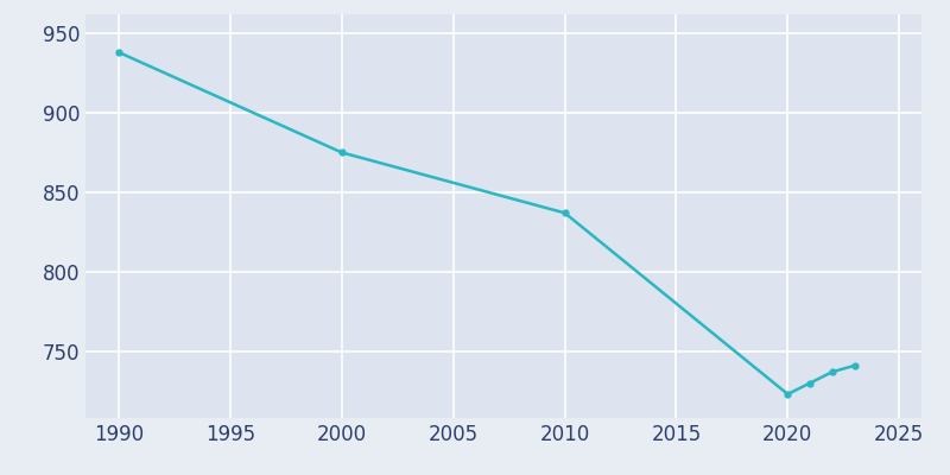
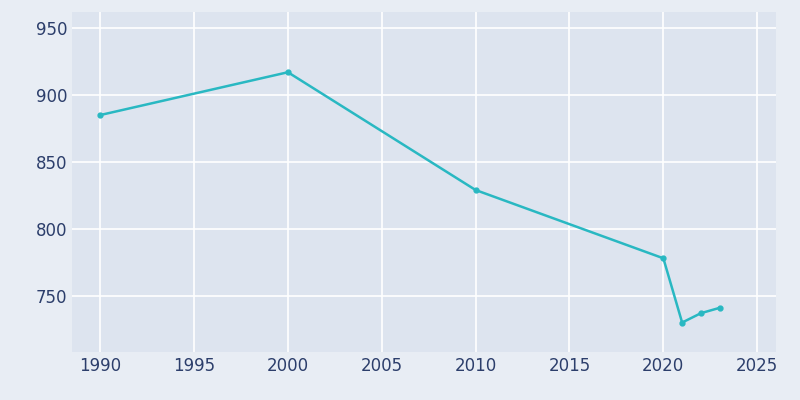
1990: 938 -> 885
2000: 875 -> 917
2010: 837 -> 829
2020: 723 -> 778
